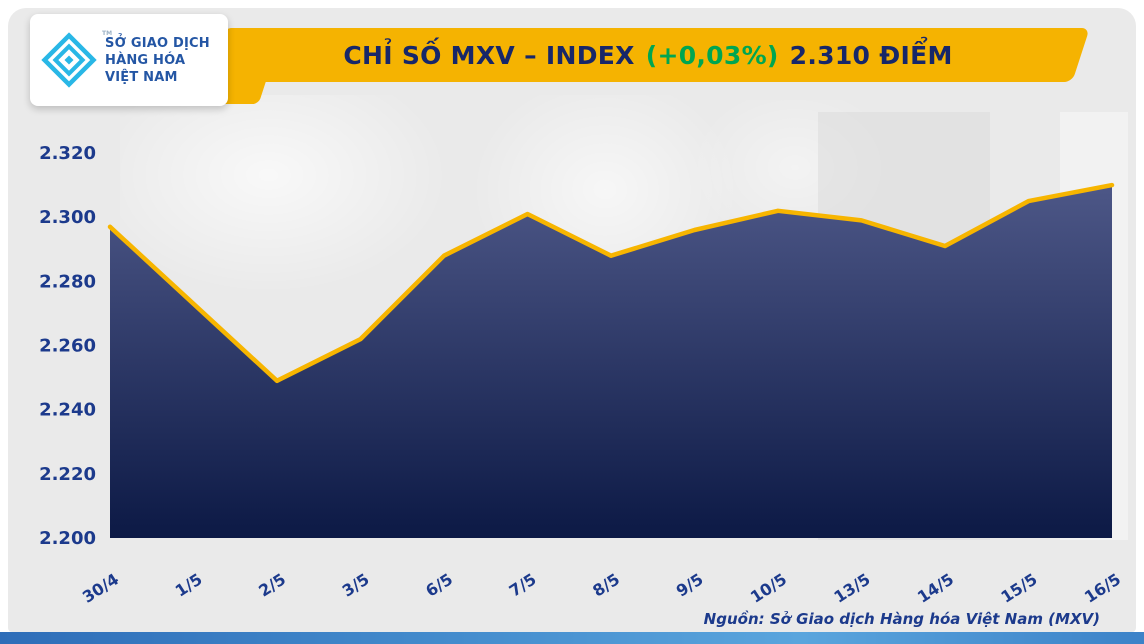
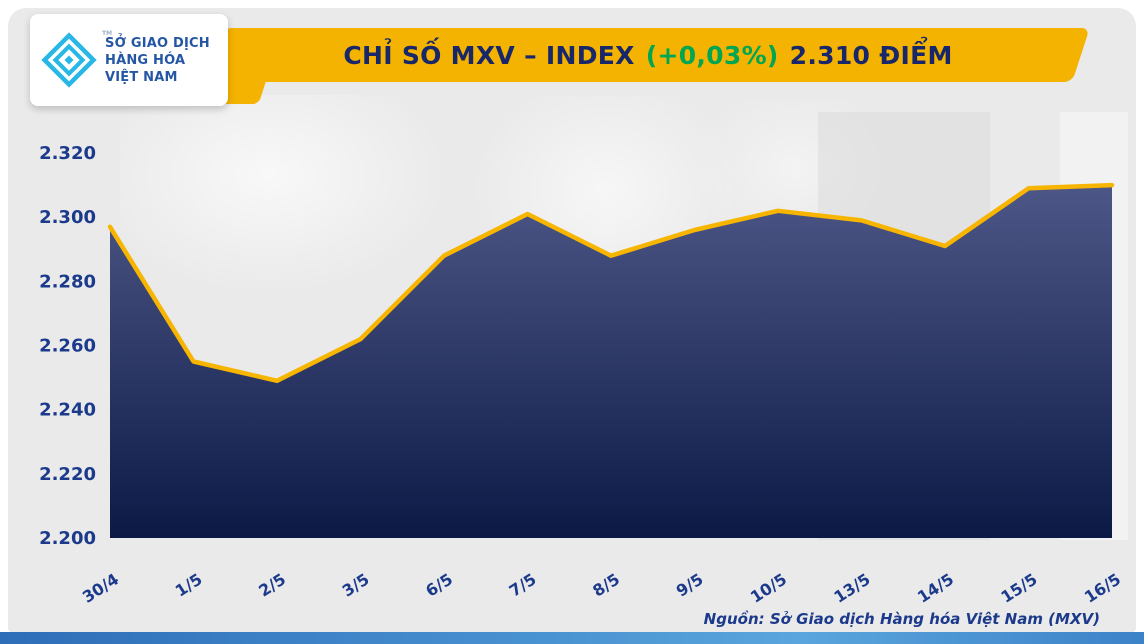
1/5: 2273 -> 2255
15/5: 2305 -> 2309
